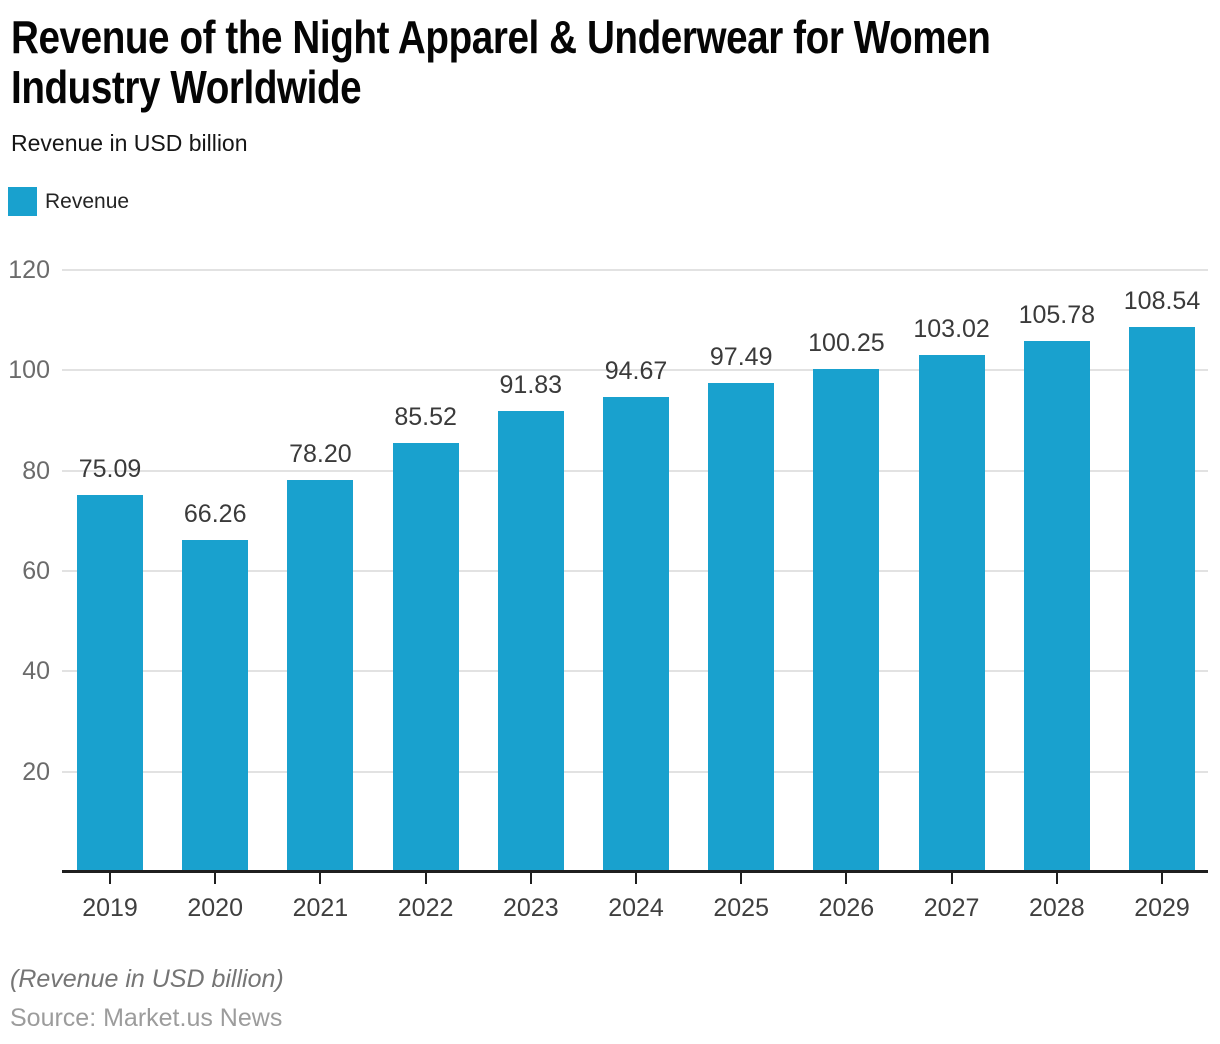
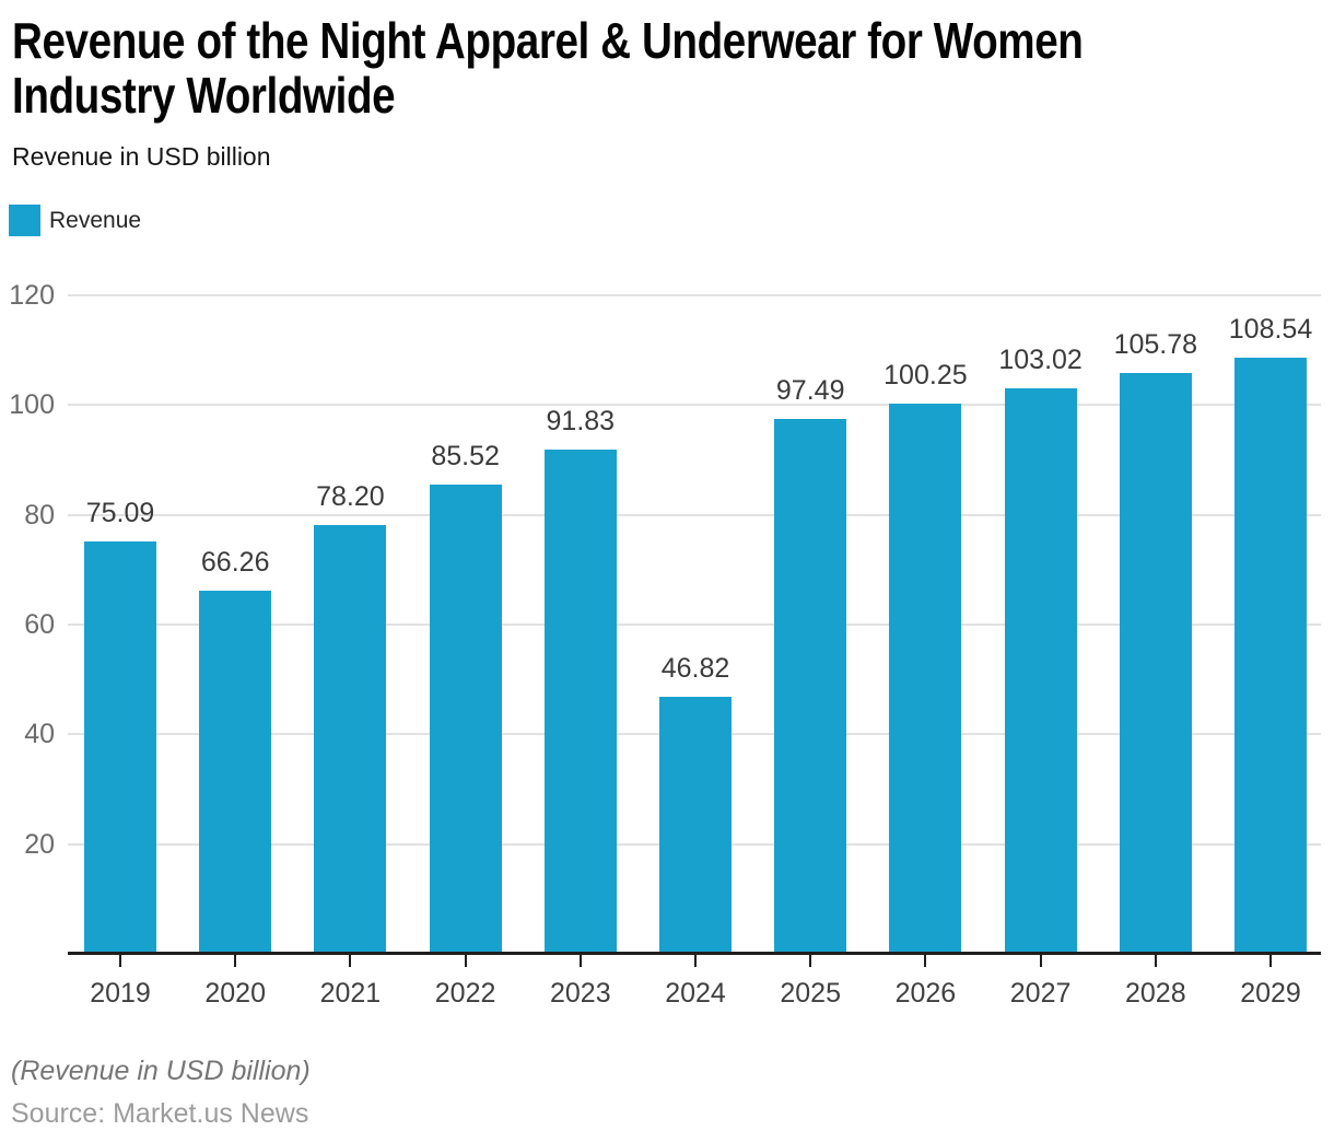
2024: 94.67 -> 46.82
